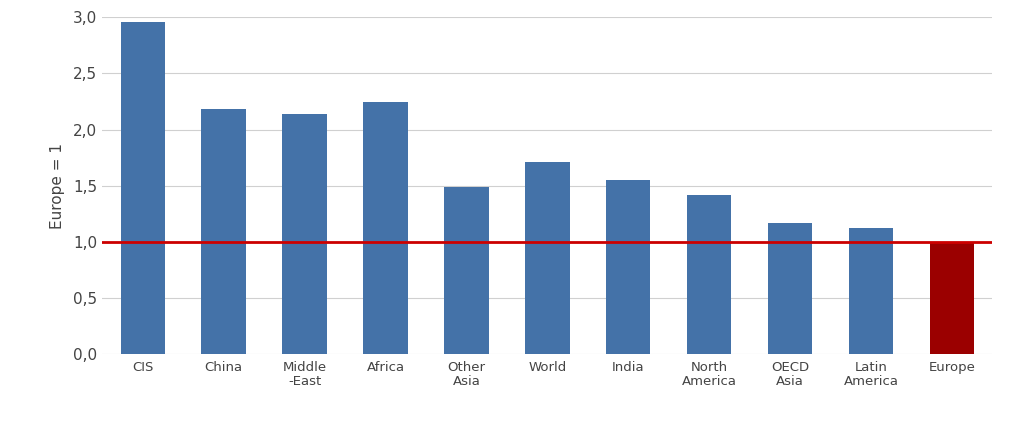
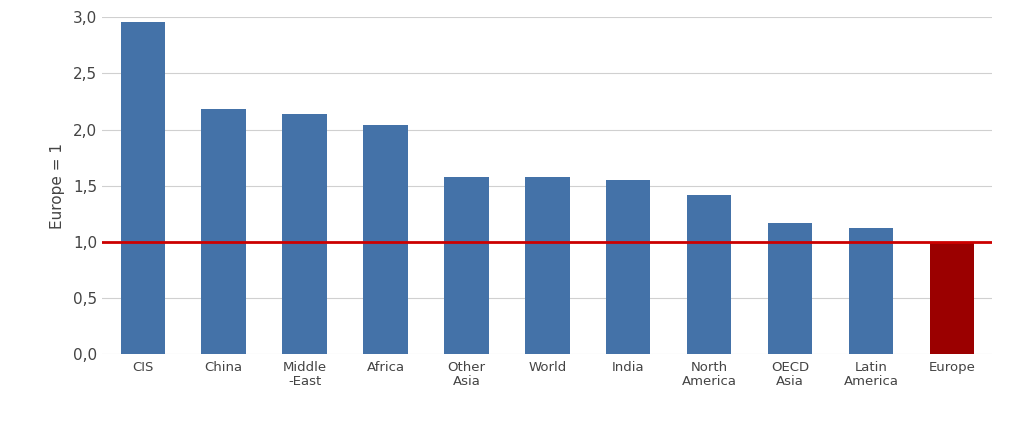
Africa: 2,25 -> 2,04
Other Asia: 1,49 -> 1,58
World: 1,71 -> 1,58
